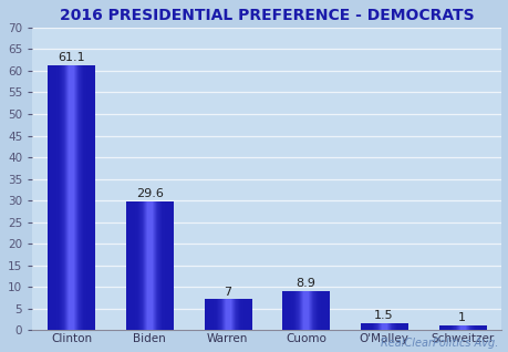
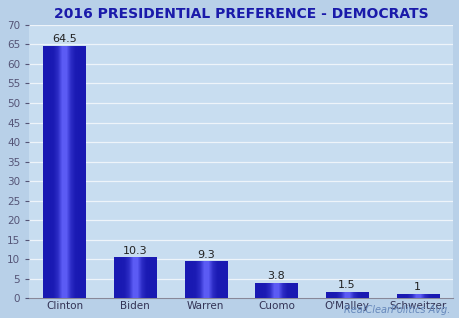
Clinton: 61.1 -> 64.5
Biden: 29.6 -> 10.3
Warren: 7 -> 9.3
Cuomo: 8.9 -> 3.8
